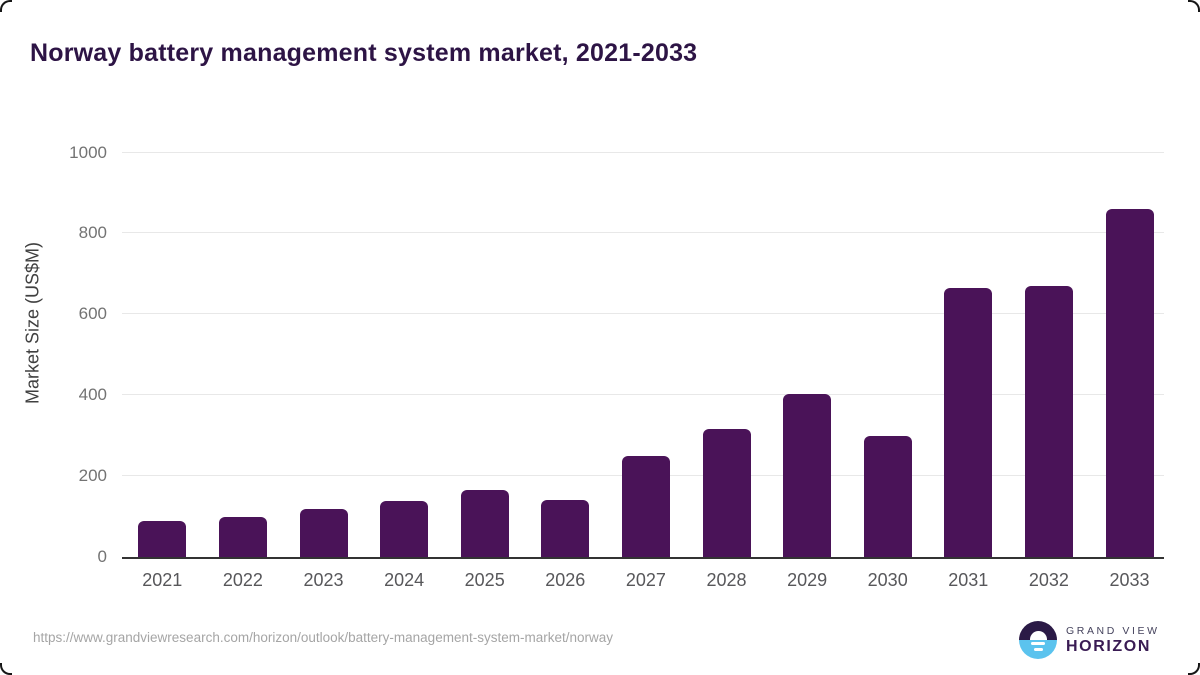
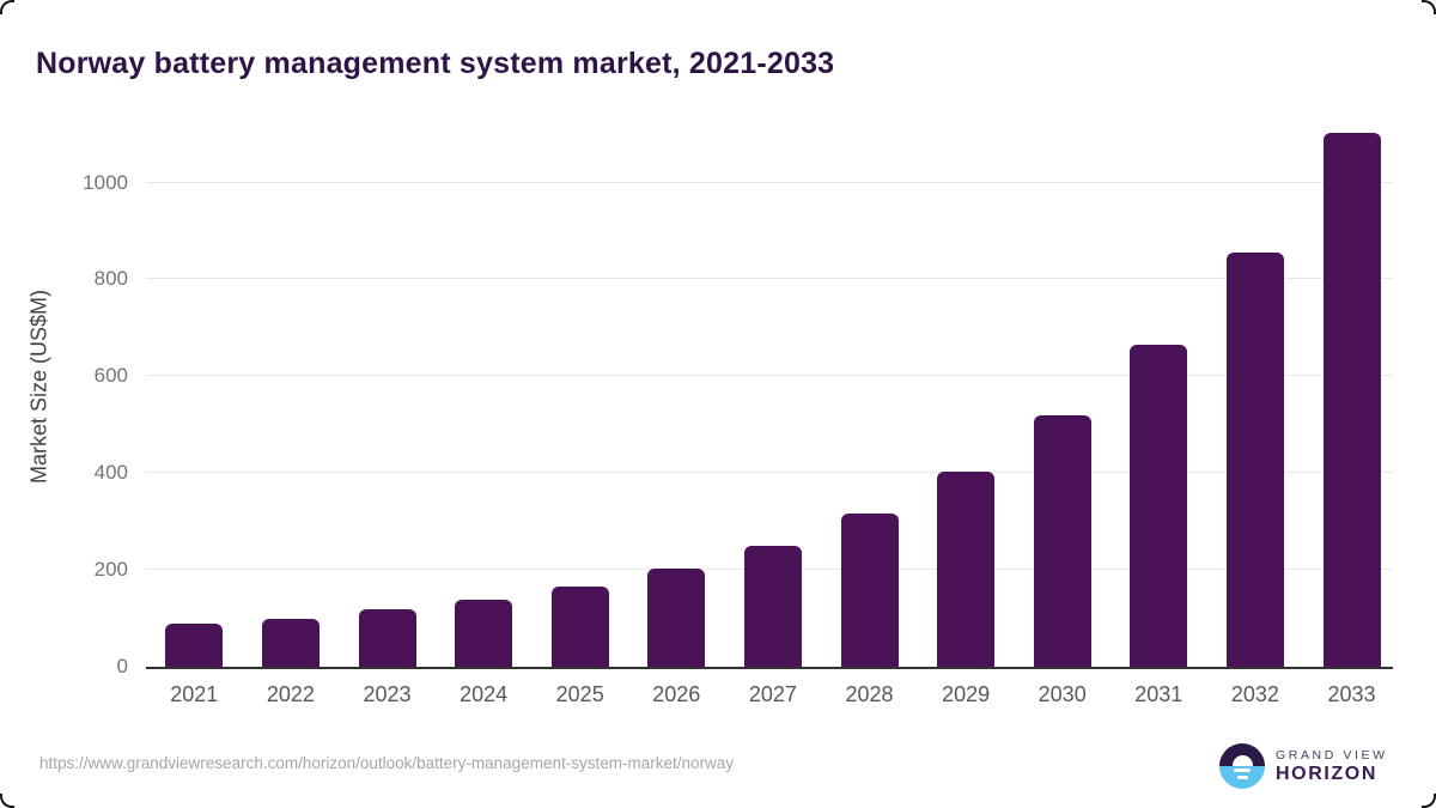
2026: 140 -> 200
2030: 300 -> 520
2032: 670 -> 860
2033: 860 -> 1100
